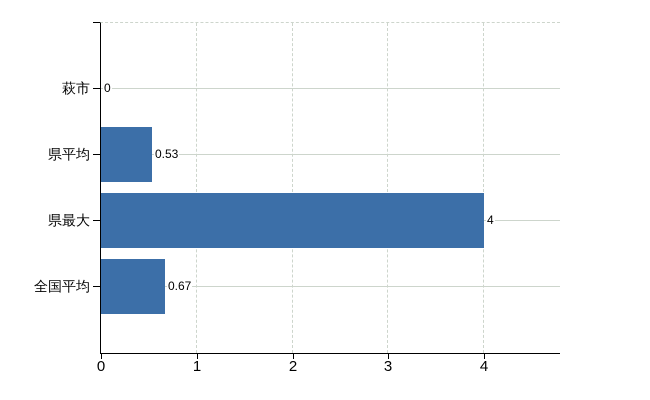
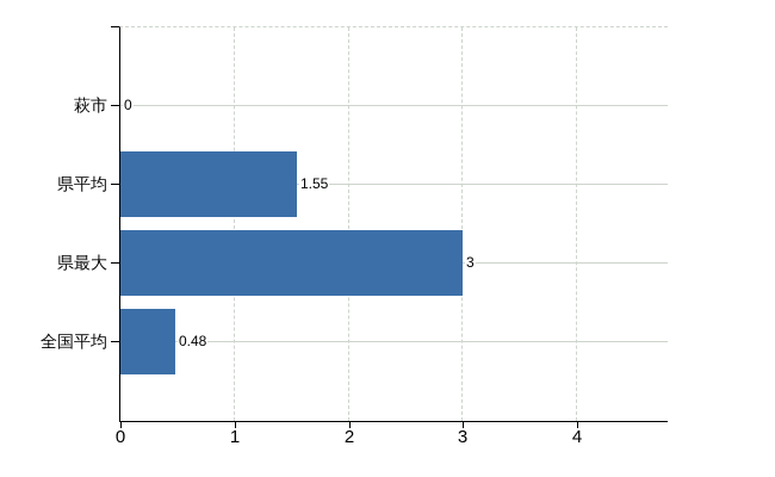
県平均: 0.53 -> 1.55
県最大: 4 -> 3
全国平均: 0.67 -> 0.48
